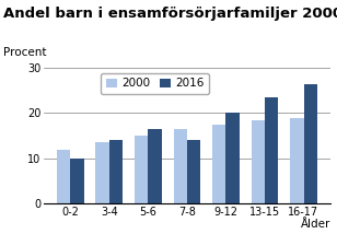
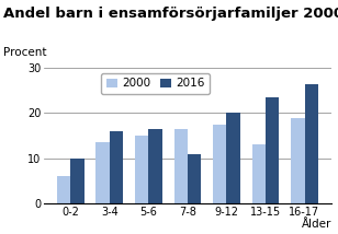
2000/0-2: 12.0 -> 6.0
2016/3-4: 14.0 -> 16.0
2016/7-8: 14.0 -> 11.0
2000/13-15: 18.5 -> 13.0
